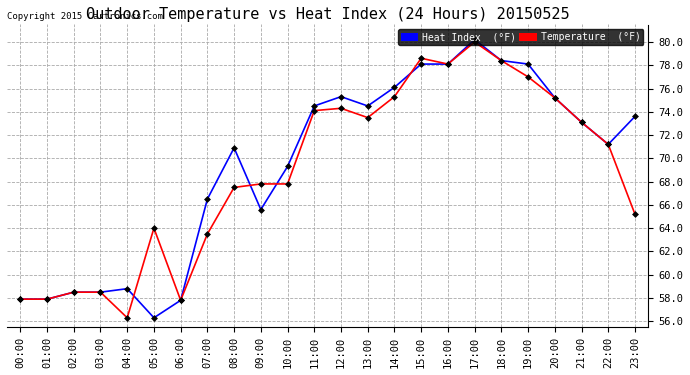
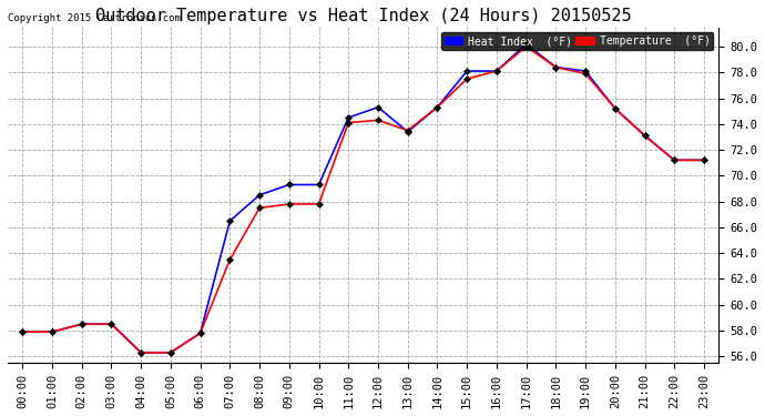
Heat Index (°F)/04:00: 58.8 -> 56.3
Temperature (°F)/05:00: 64.0 -> 56.3
Heat Index (°F)/08:00: 70.9 -> 68.5
Heat Index (°F)/09:00: 65.6 -> 69.3
Heat Index (°F)/13:00: 74.5 -> 73.4
Heat Index (°F)/14:00: 76.1 -> 75.3
Temperature (°F)/15:00: 78.6 -> 77.5
Temperature (°F)/19:00: 77.0 -> 77.9
Temperature (°F)/23:00: 65.2 -> 71.2
Heat Index (°F)/23:00: 73.6 -> 71.2
